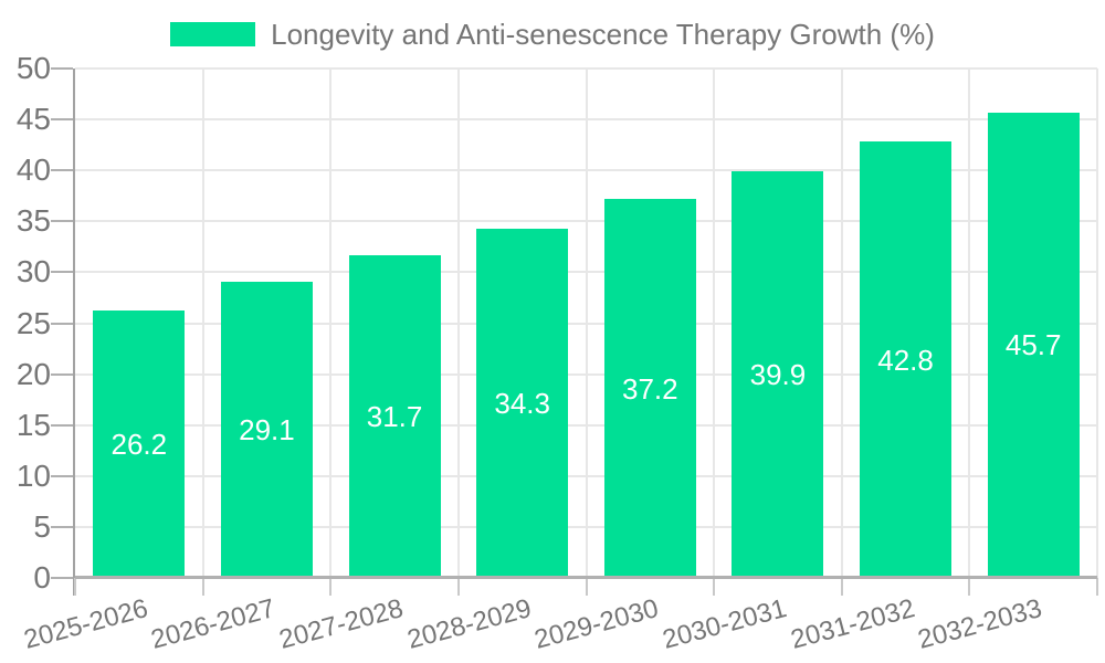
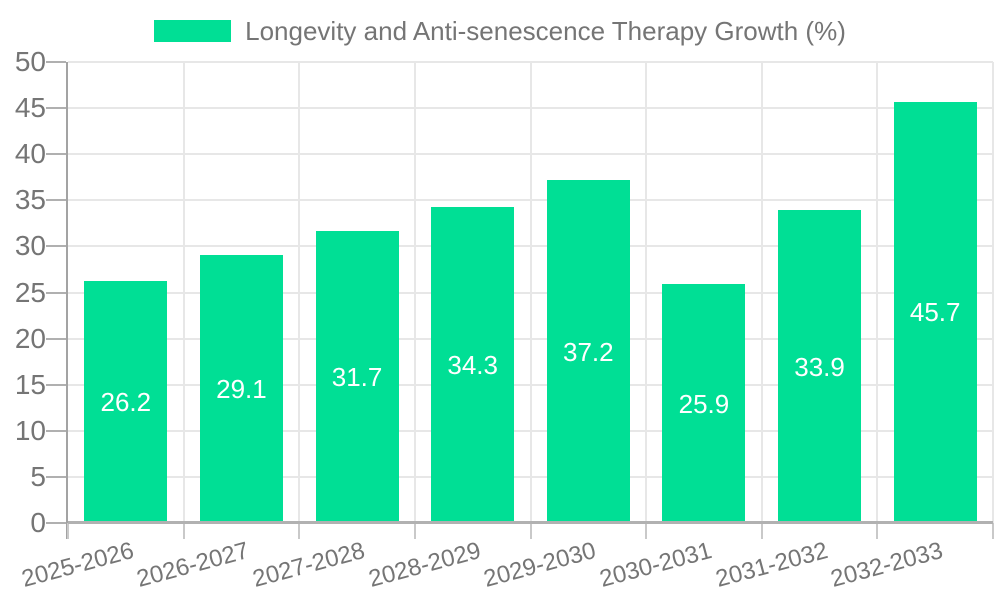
2030-2031: 39.9 -> 25.9
2031-2032: 42.8 -> 33.9
